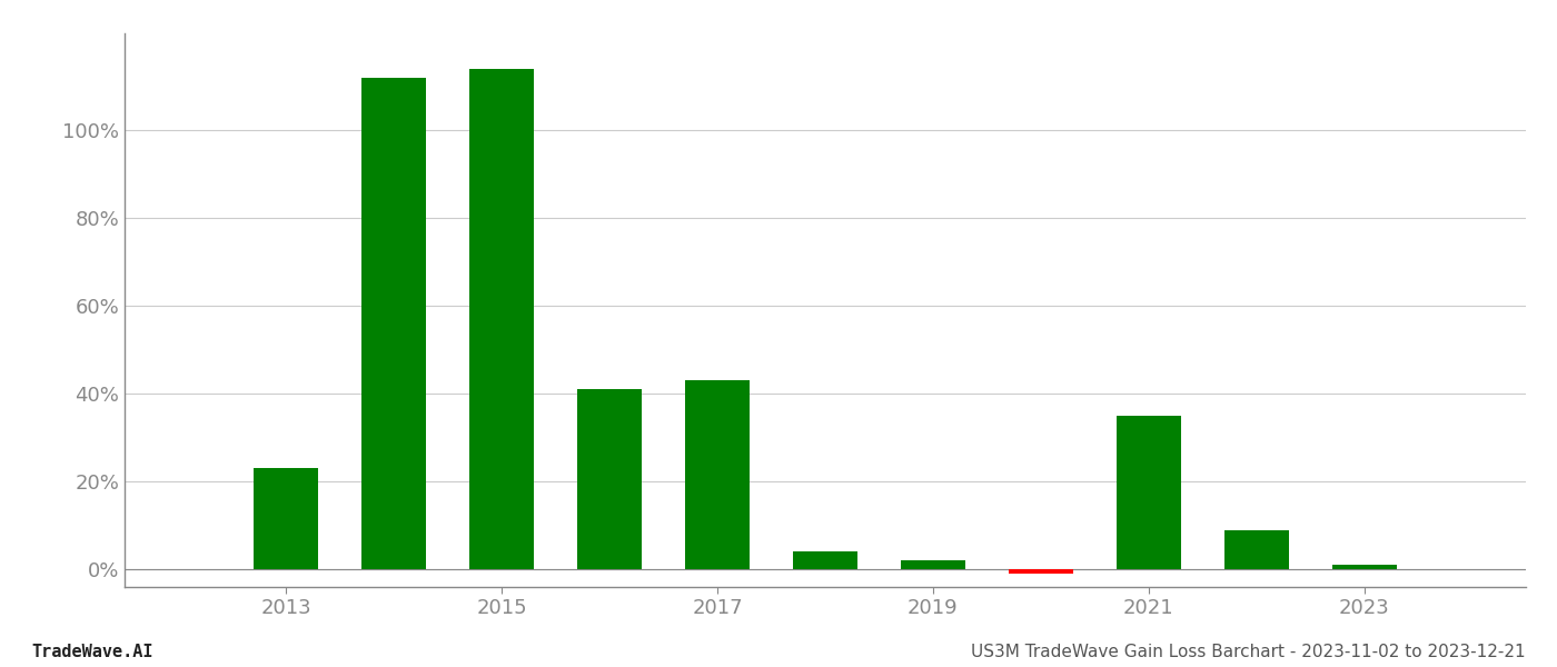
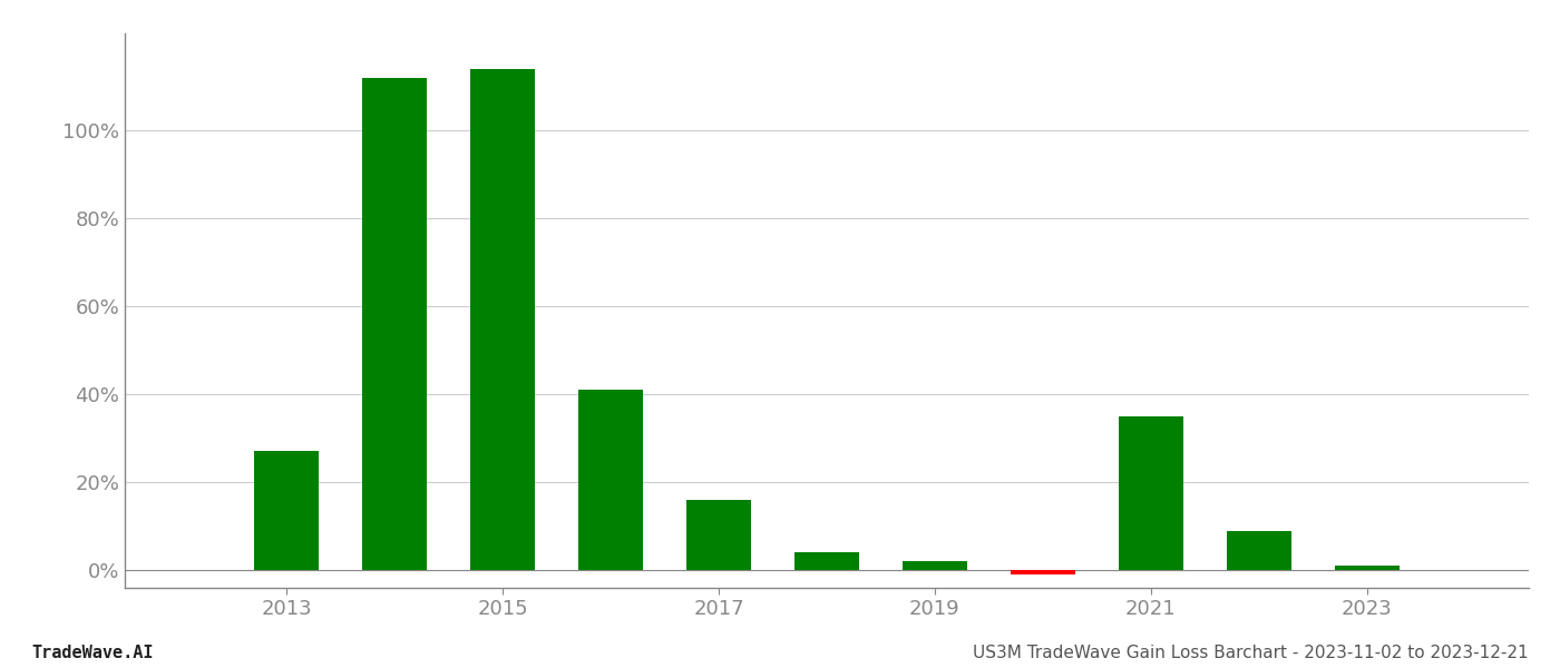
2013: 23% -> 27%
2017: 43% -> 16%
